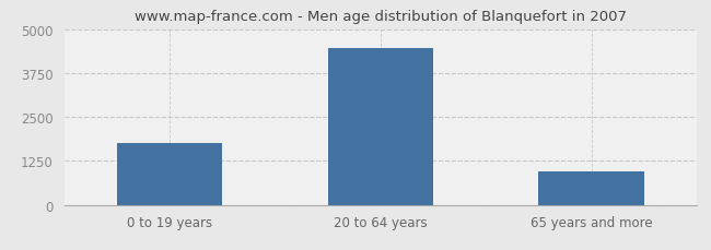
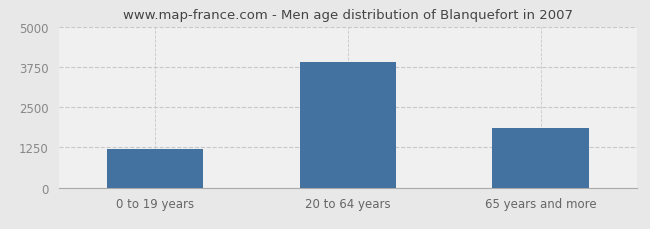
0 to 19 years: 1750 -> 1200
20 to 64 years: 4450 -> 3900
65 years and more: 950 -> 1850
